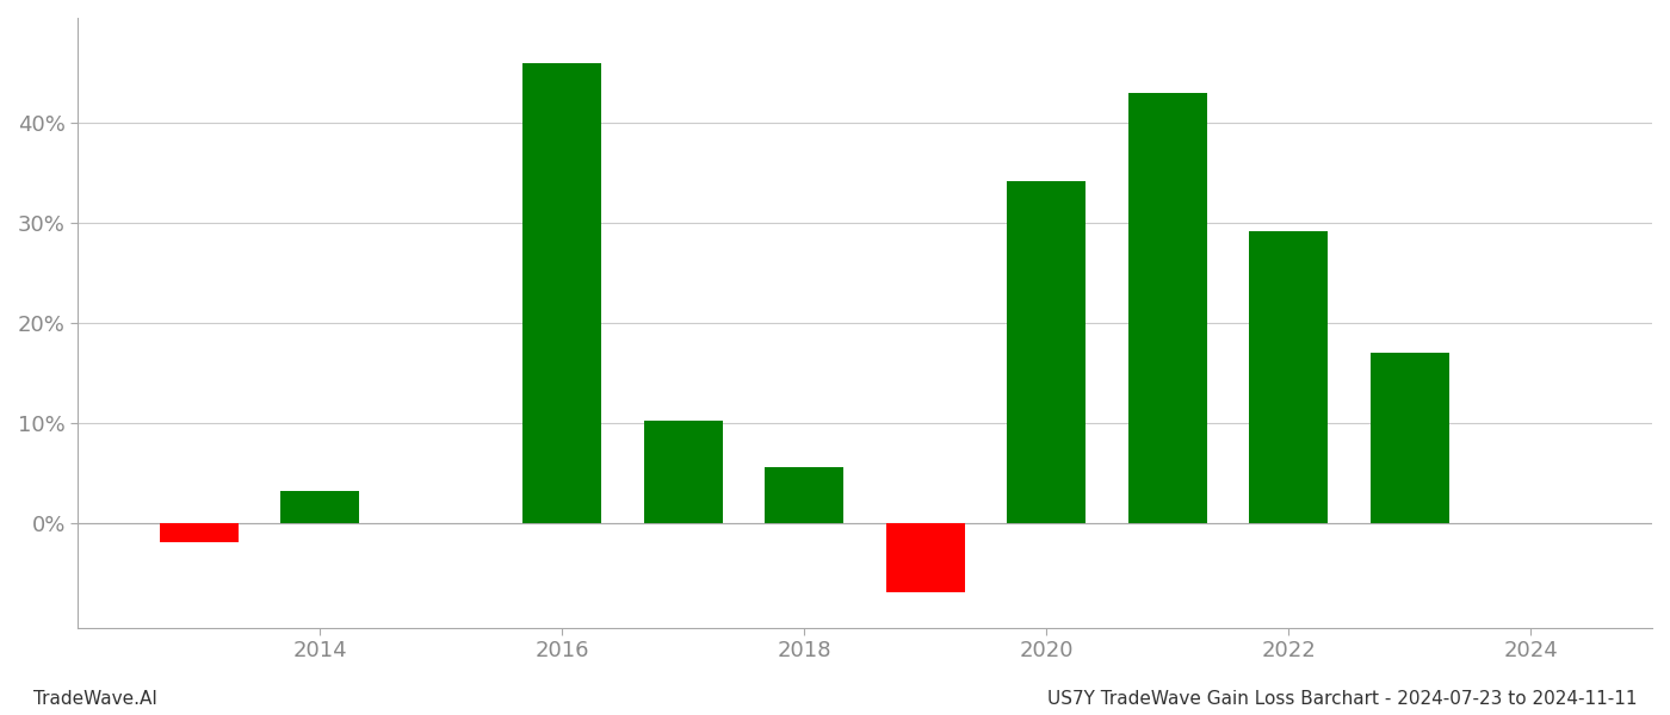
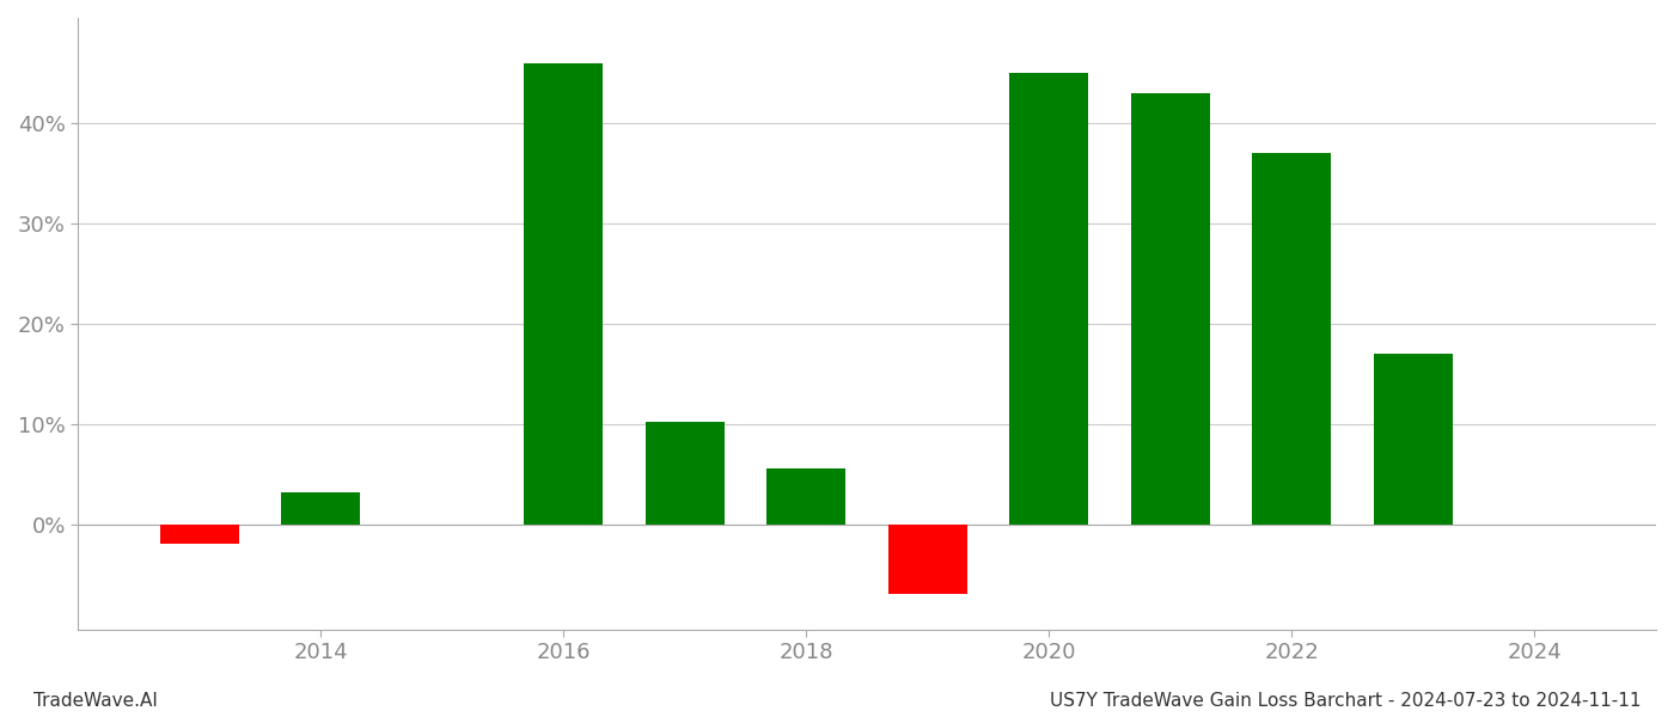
2020: 34.2% -> 45.0%
2022: 29.2% -> 37.0%
